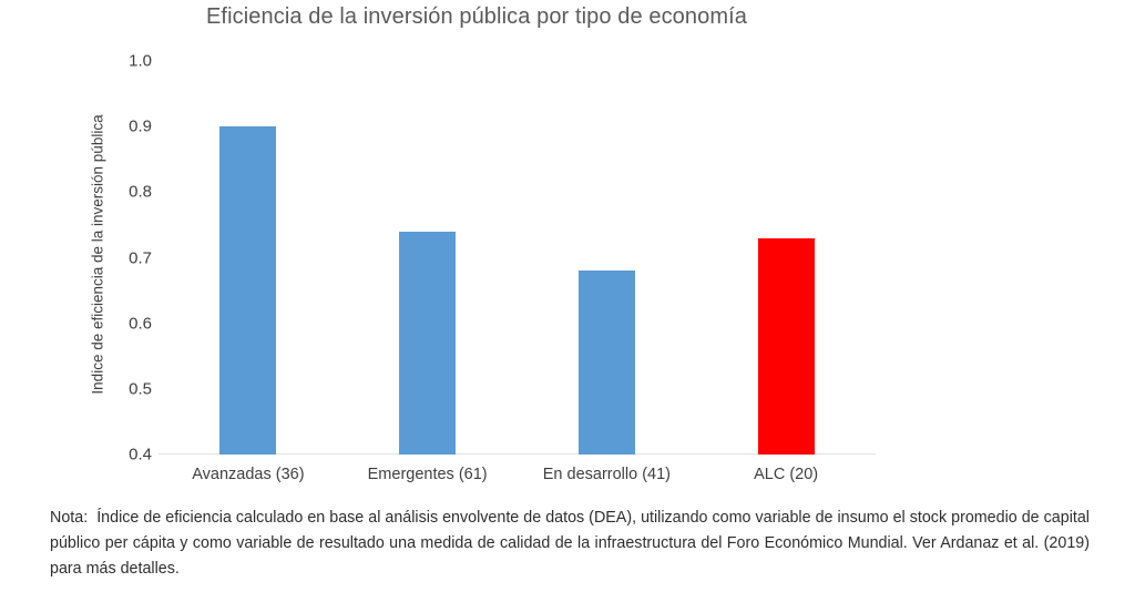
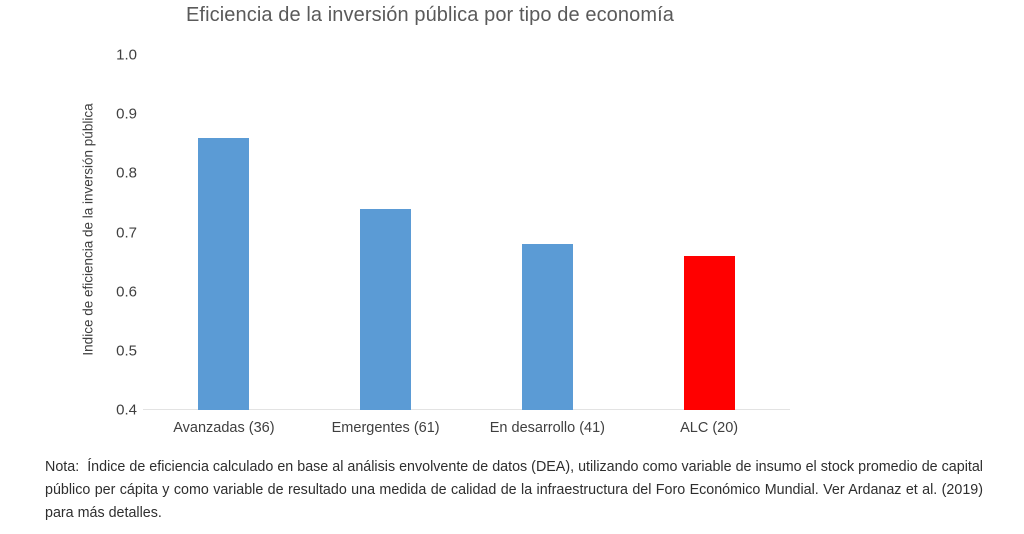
Avanzadas (36): 0.90 -> 0.86
ALC (20): 0.73 -> 0.66
